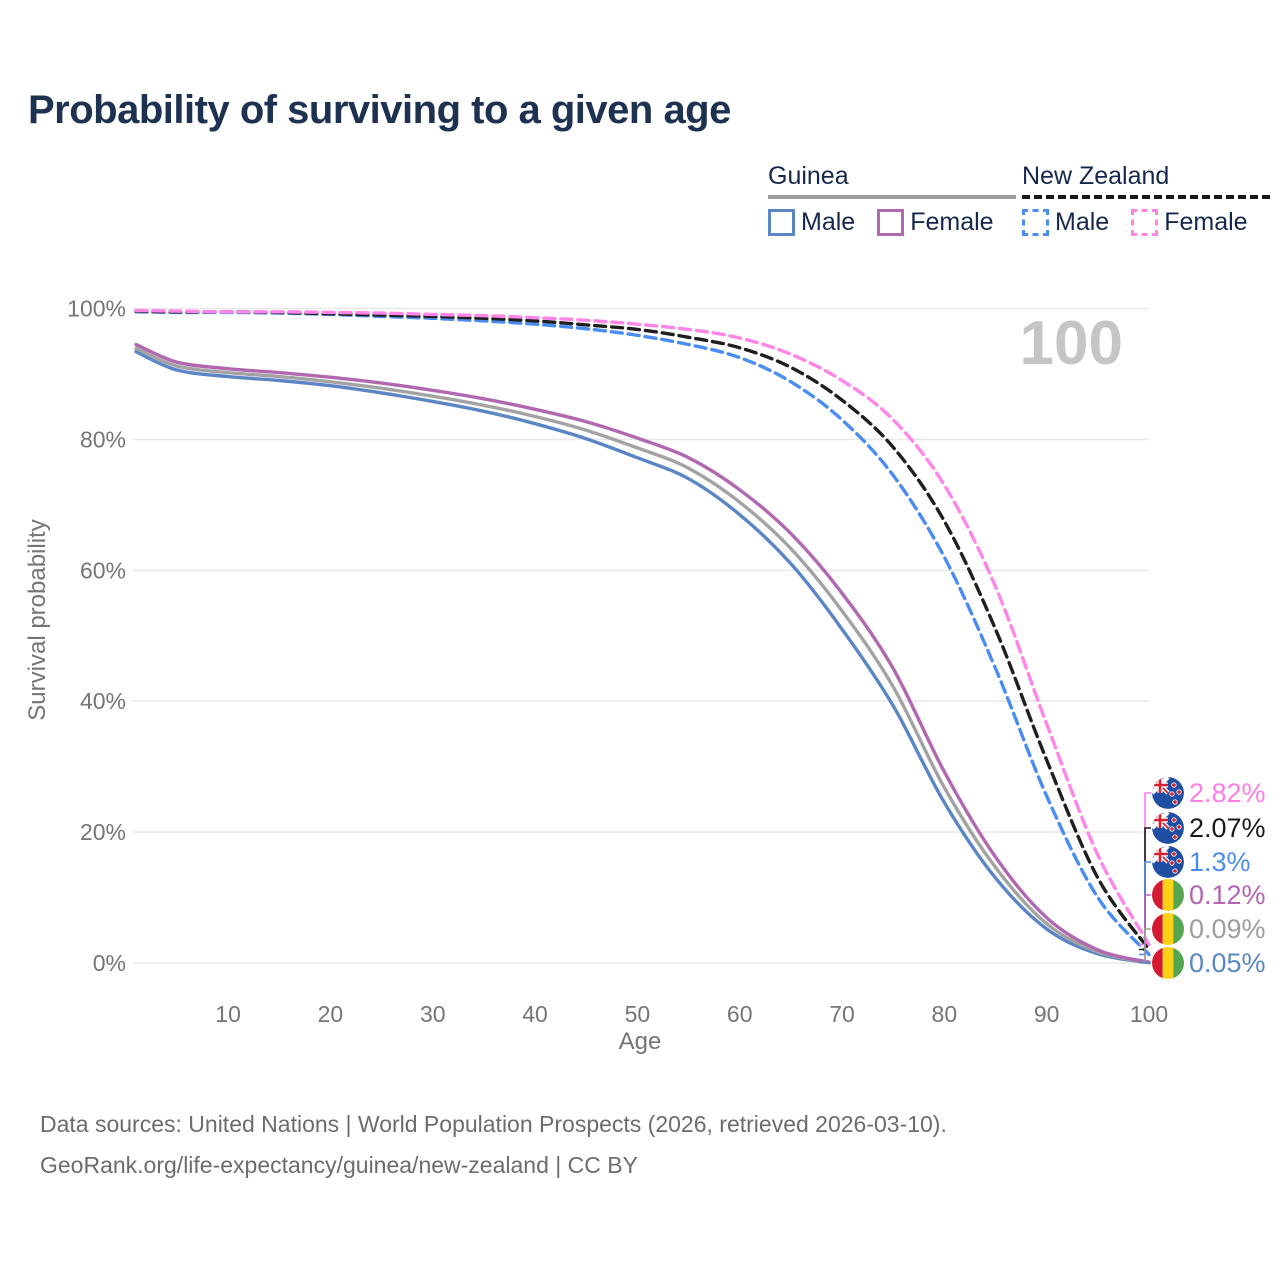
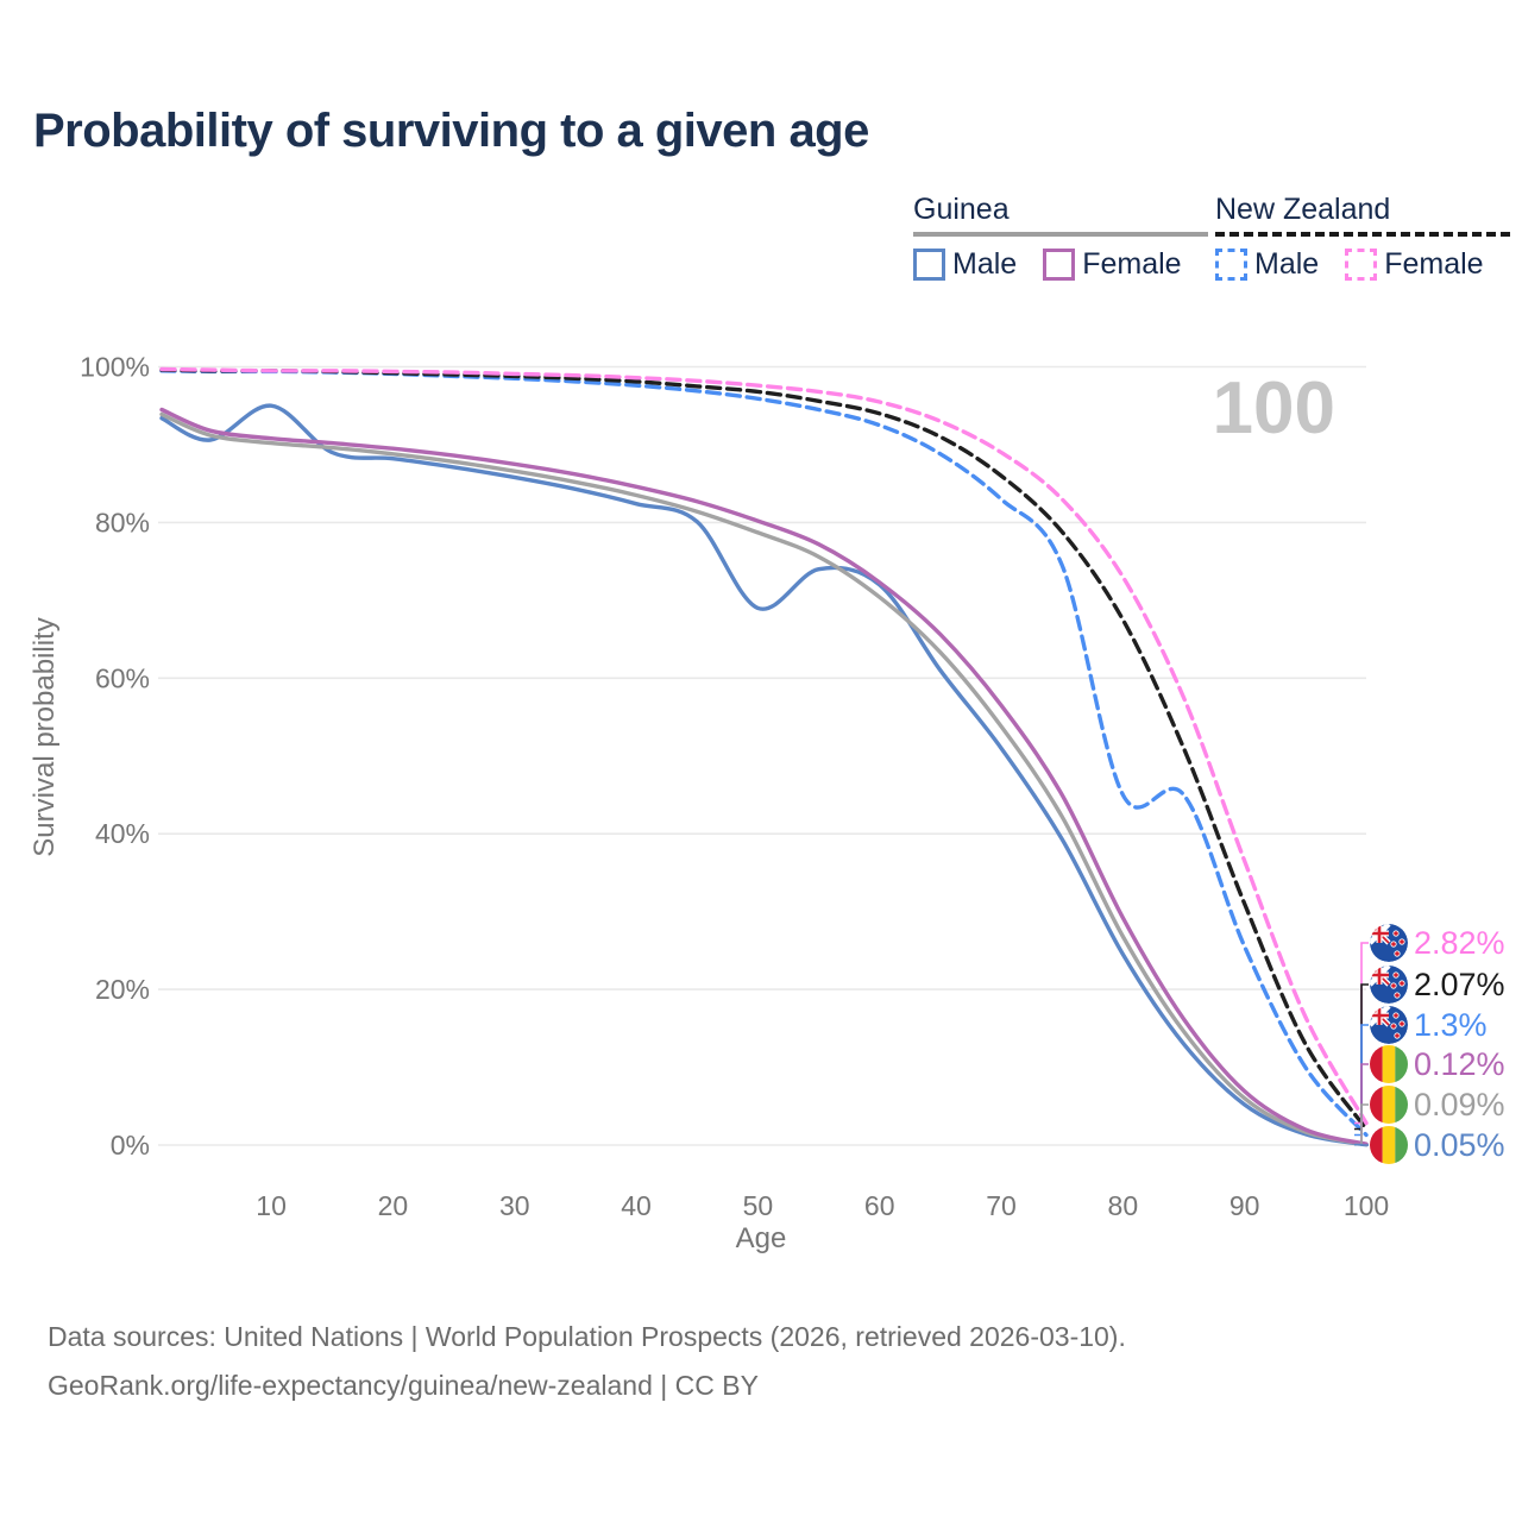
Guinea Male/10: 90% -> 95%
Guinea Male/50: 77% -> 69%
Guinea Male/60: 68% -> 72%
New Zealand Male/80: 62% -> 45%
